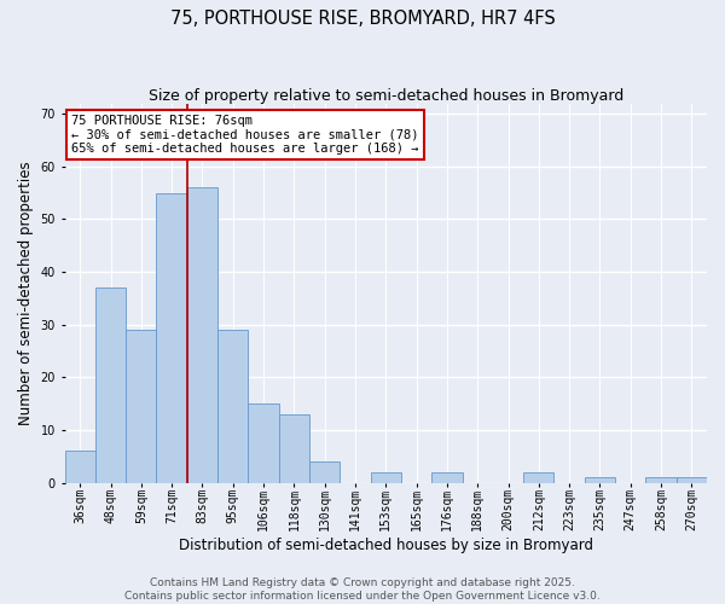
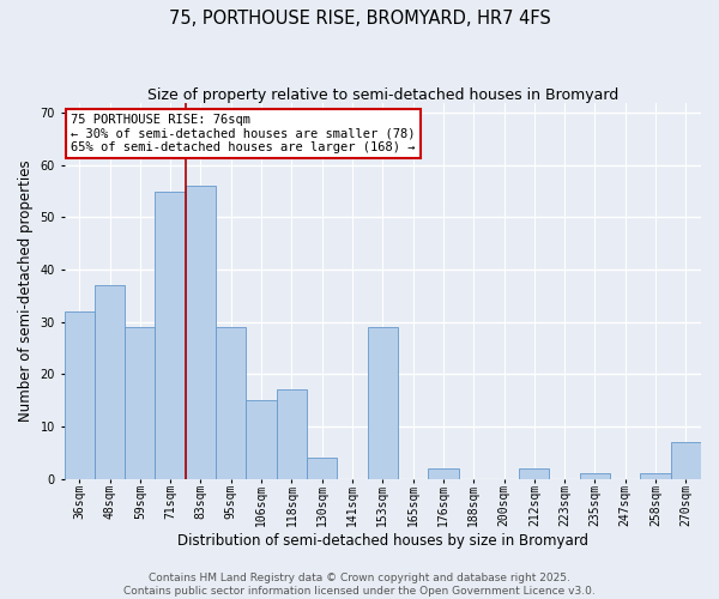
36sqm: 6 -> 32
118sqm: 13 -> 17
153sqm: 2 -> 29
270sqm: 1 -> 7
